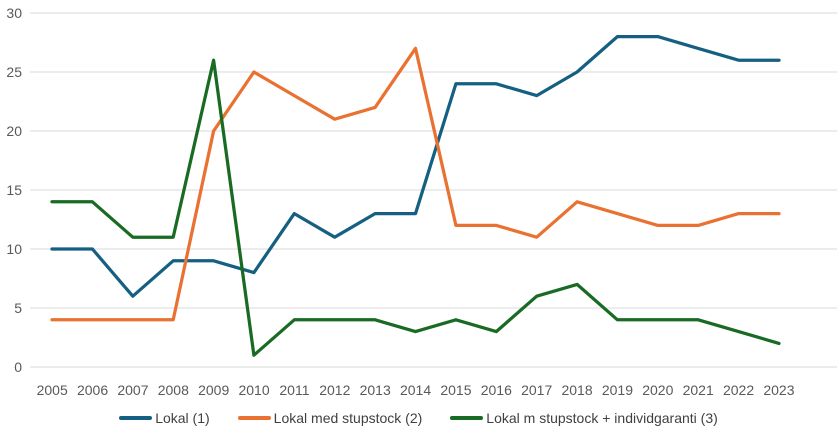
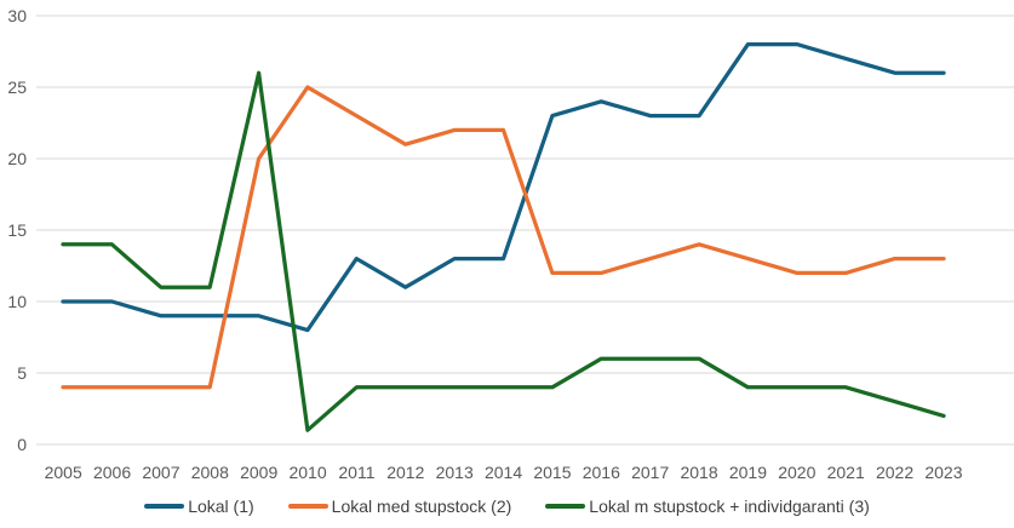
Lokal (1)/2007: 6 -> 9
Lokal med stupstock (2)/2014: 27 -> 22
Lokal m stupstock + individgaranti (3)/2014: 3 -> 4
Lokal (1)/2015: 24 -> 23
Lokal m stupstock + individgaranti (3)/2016: 3 -> 6
Lokal med stupstock (2)/2017: 11 -> 13
Lokal (1)/2018: 25 -> 23
Lokal m stupstock + individgaranti (3)/2018: 7 -> 6
